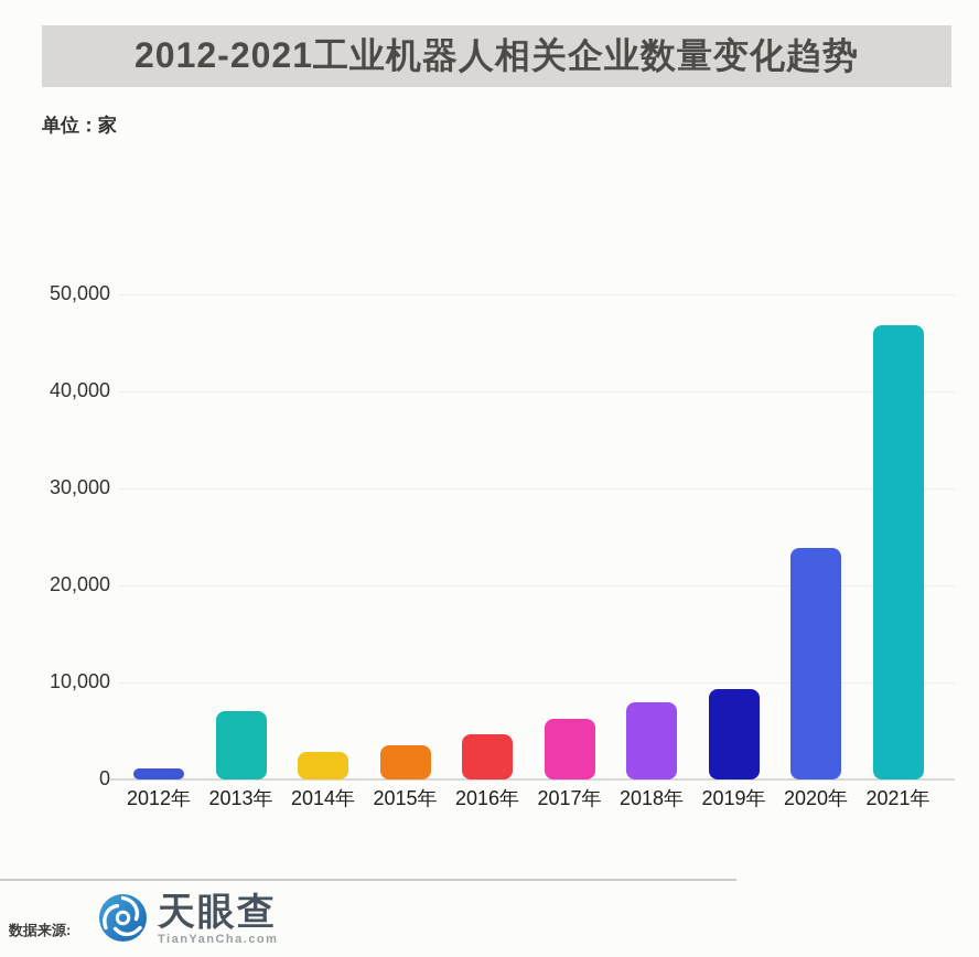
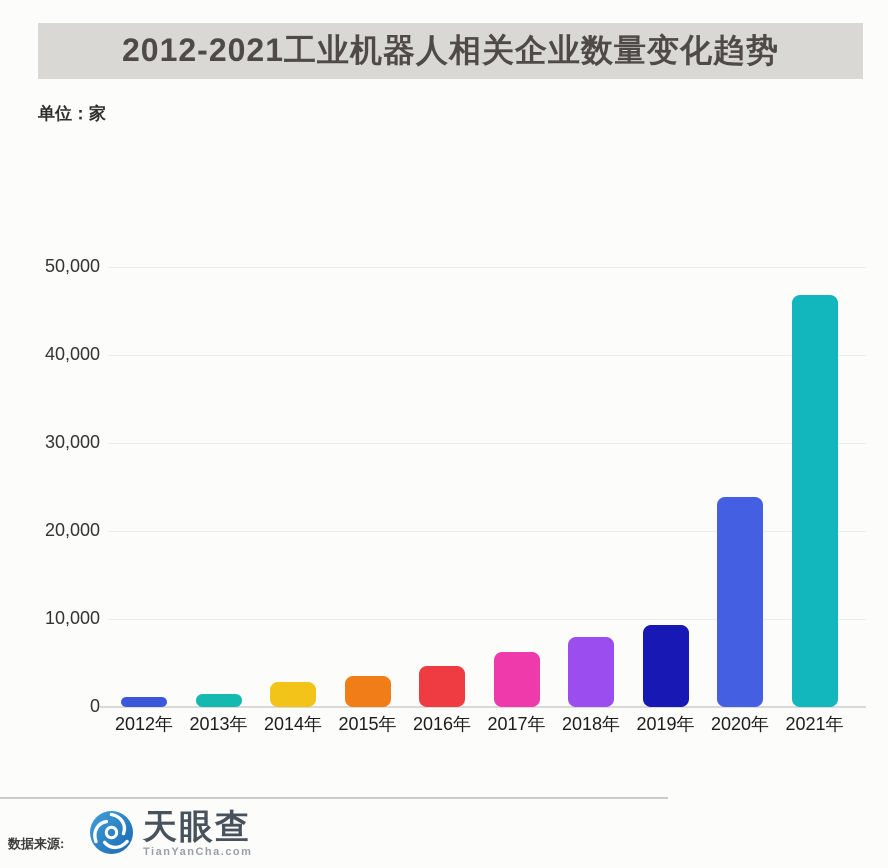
2013年: 7000 -> 2000
